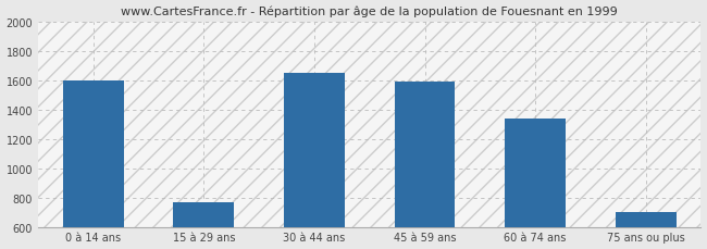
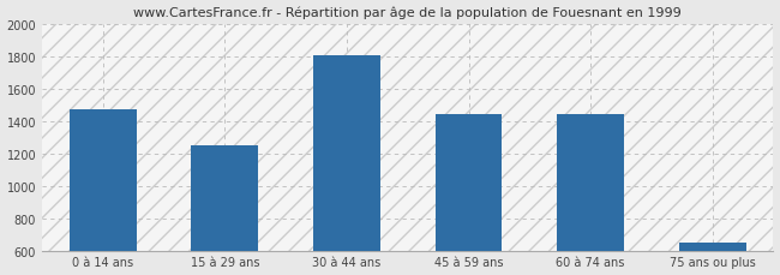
0 à 14 ans: 1600 -> 1470
15 à 29 ans: 770 -> 1250
30 à 44 ans: 1650 -> 1810
45 à 59 ans: 1590 -> 1440
60 à 74 ans: 1340 -> 1440
75 ans ou plus: 700 -> 650
